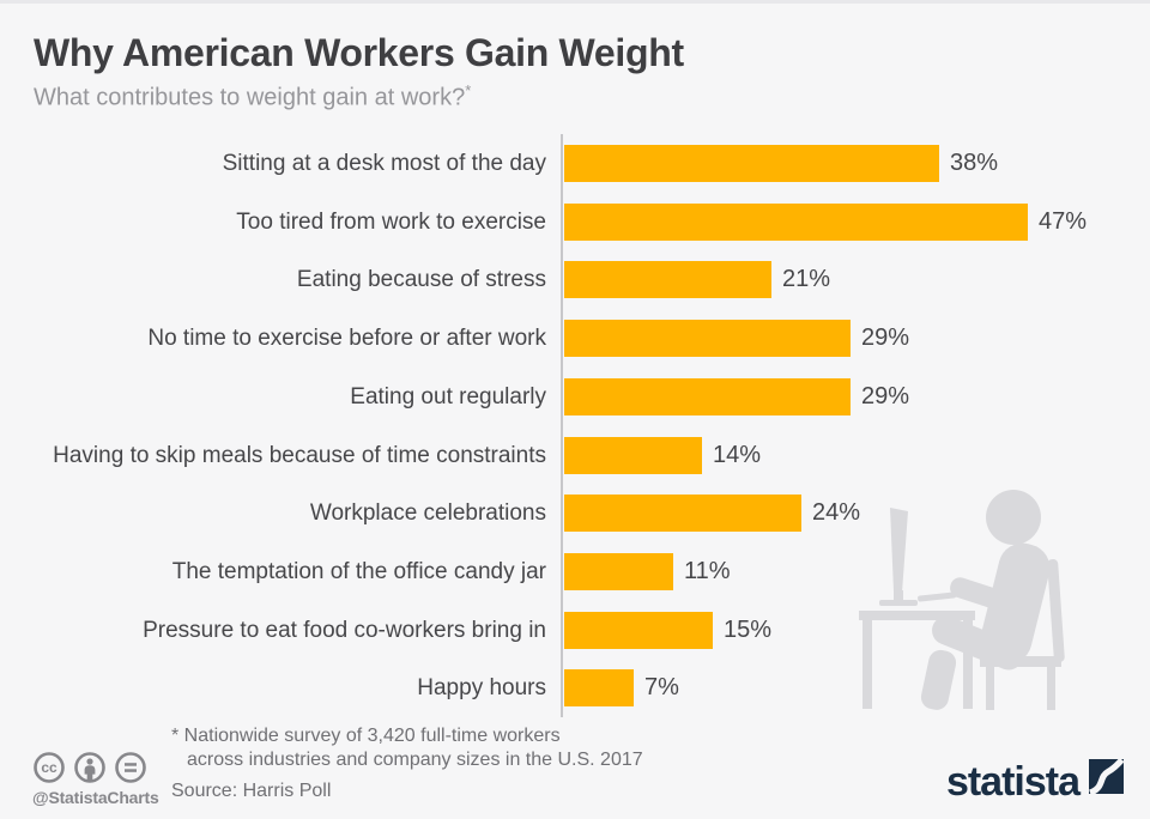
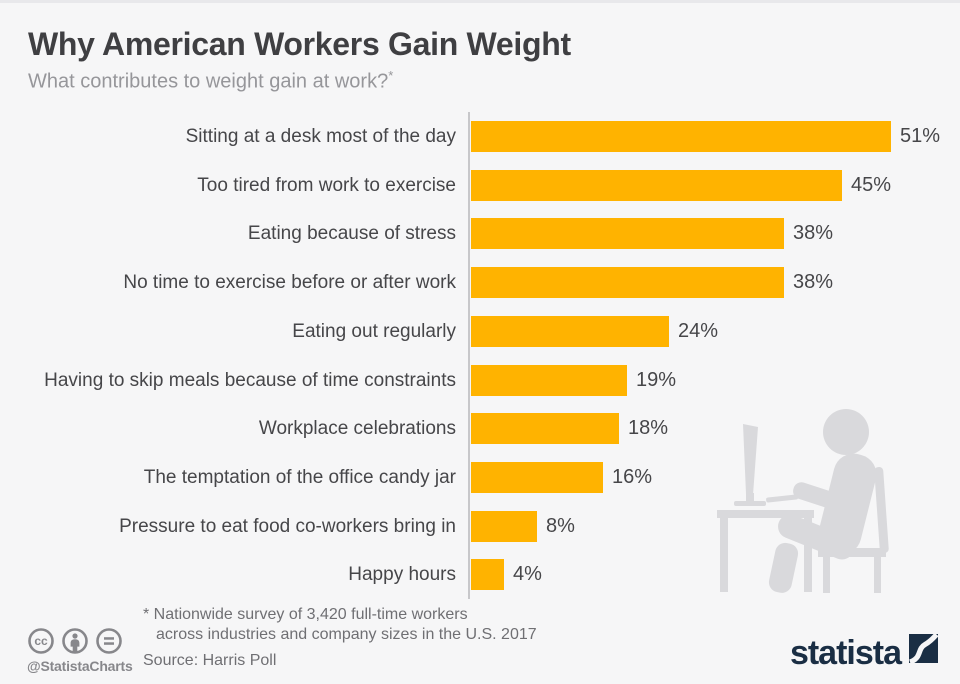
Sitting at a desk most of the day: 38% -> 51%
Too tired from work to exercise: 47% -> 45%
Eating because of stress: 21% -> 38%
No time to exercise before or after work: 29% -> 38%
Eating out regularly: 29% -> 24%
Having to skip meals because of time constraints: 14% -> 19%
Workplace celebrations: 24% -> 18%
The temptation of the office candy jar: 11% -> 16%
Pressure to eat food co-workers bring in: 15% -> 8%
Happy hours: 7% -> 4%
